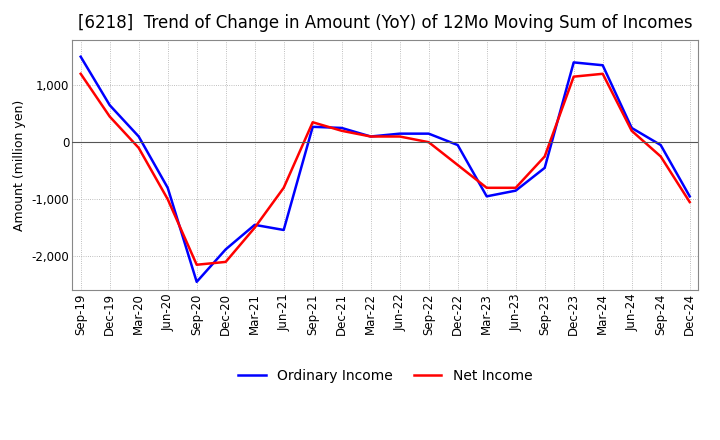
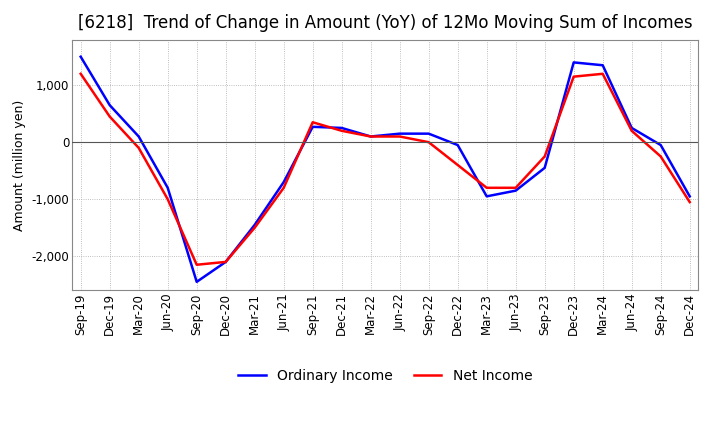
Ordinary Income/Dec-20: -1,880 -> -2,100
Ordinary Income/Jun-21: -1,540 -> -700
